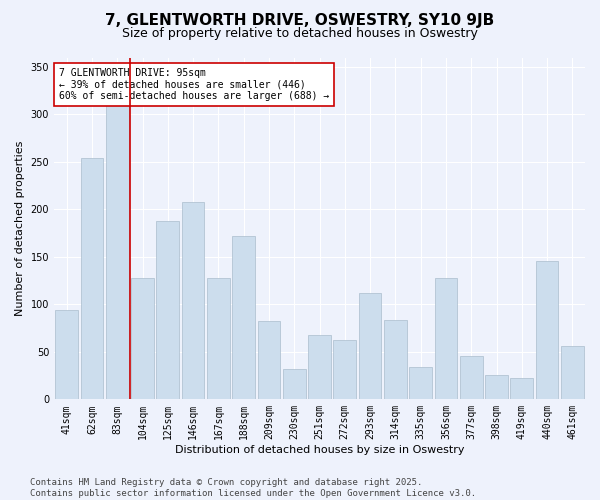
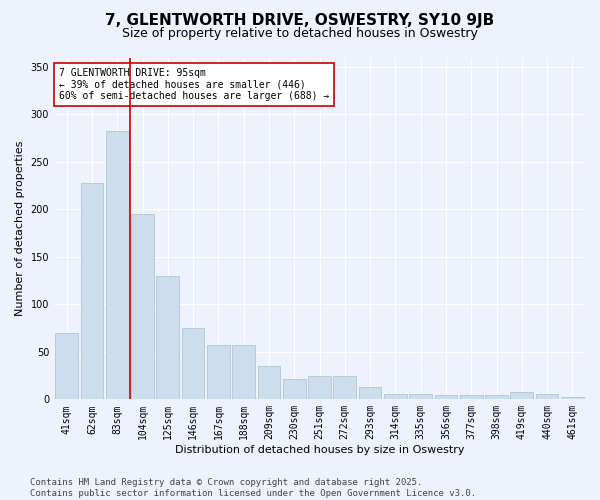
41sqm: 94 -> 70
62sqm: 254 -> 228
83sqm: 312 -> 283
104sqm: 128 -> 195
125sqm: 188 -> 130
146sqm: 208 -> 75
167sqm: 128 -> 57
188sqm: 172 -> 57
209sqm: 82 -> 35
230sqm: 32 -> 21
251sqm: 68 -> 25
272sqm: 62 -> 25
293sqm: 112 -> 13
314sqm: 84 -> 6
335sqm: 34 -> 6
356sqm: 128 -> 5
377sqm: 46 -> 5
398sqm: 26 -> 5
419sqm: 22 -> 8
440sqm: 146 -> 6
461sqm: 56 -> 2
